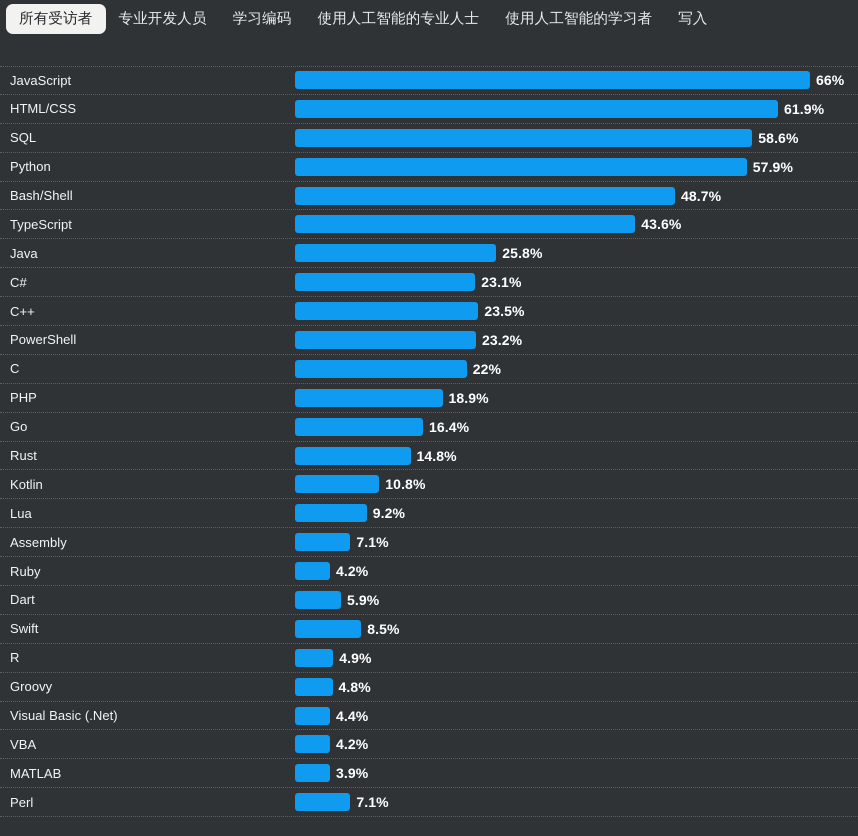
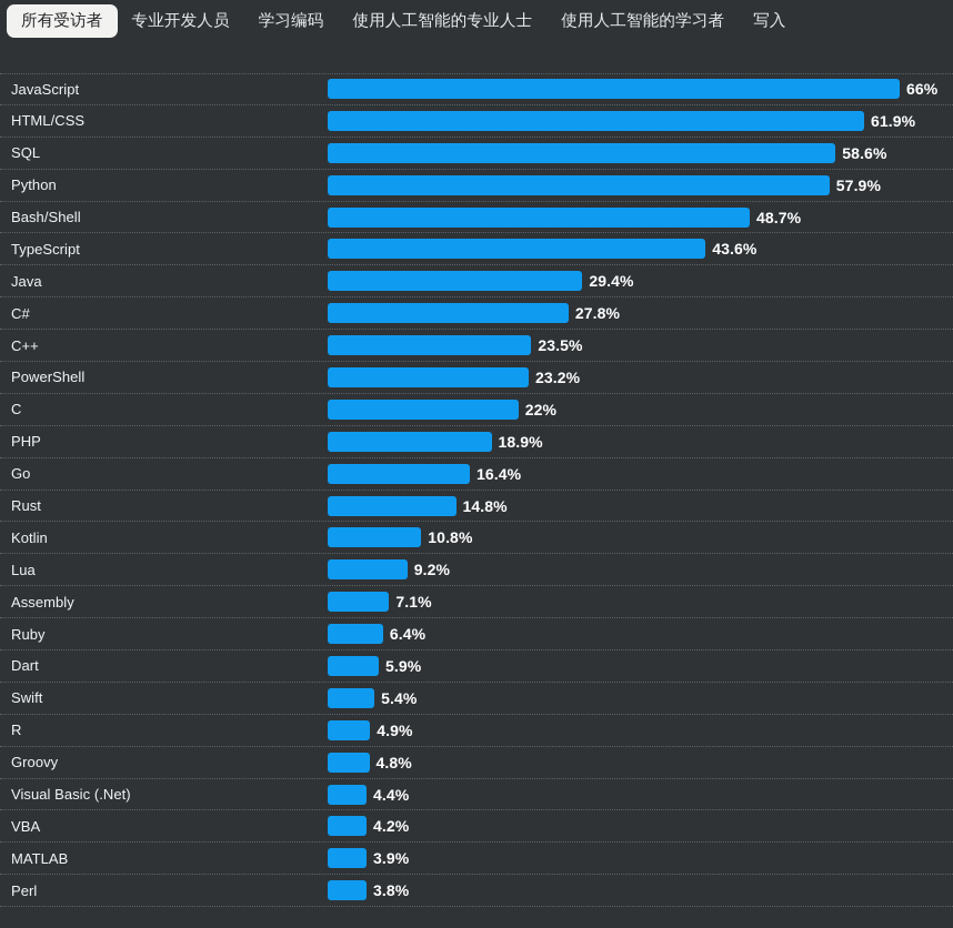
Java: 25.8% -> 29.4%
C#: 23.1% -> 27.8%
Ruby: 4.2% -> 6.4%
Swift: 8.5% -> 5.4%
Perl: 7.1% -> 3.8%
